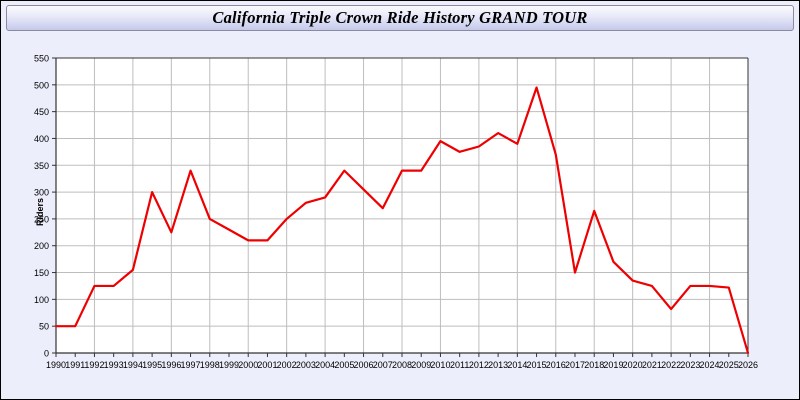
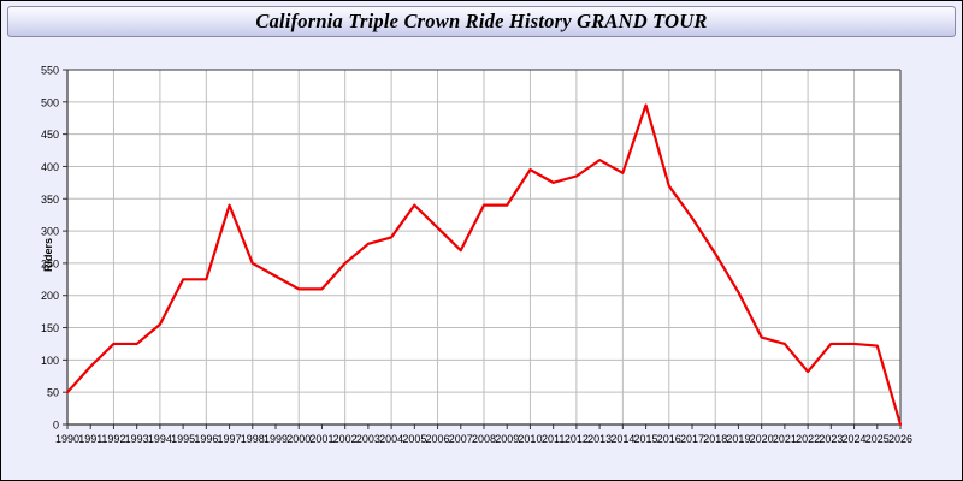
1991: 50 -> 90
1995: 300 -> 220
2017: 150 -> 320
2019: 170 -> 200
